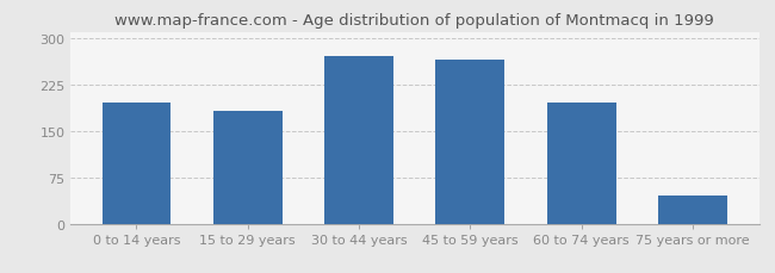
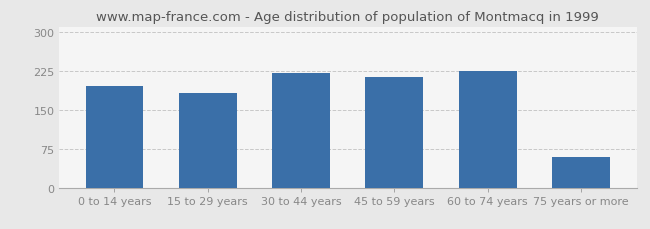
30 to 44 years: 270 -> 220
45 to 59 years: 265 -> 212
60 to 74 years: 195 -> 224
75 years or more: 45 -> 58
